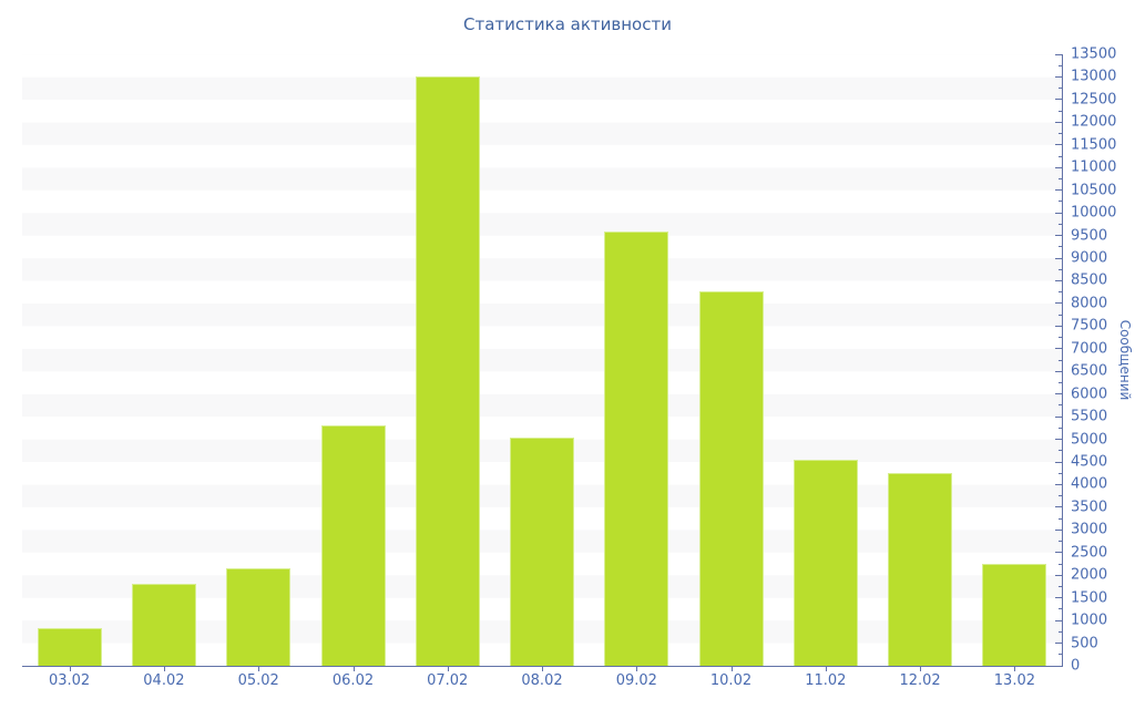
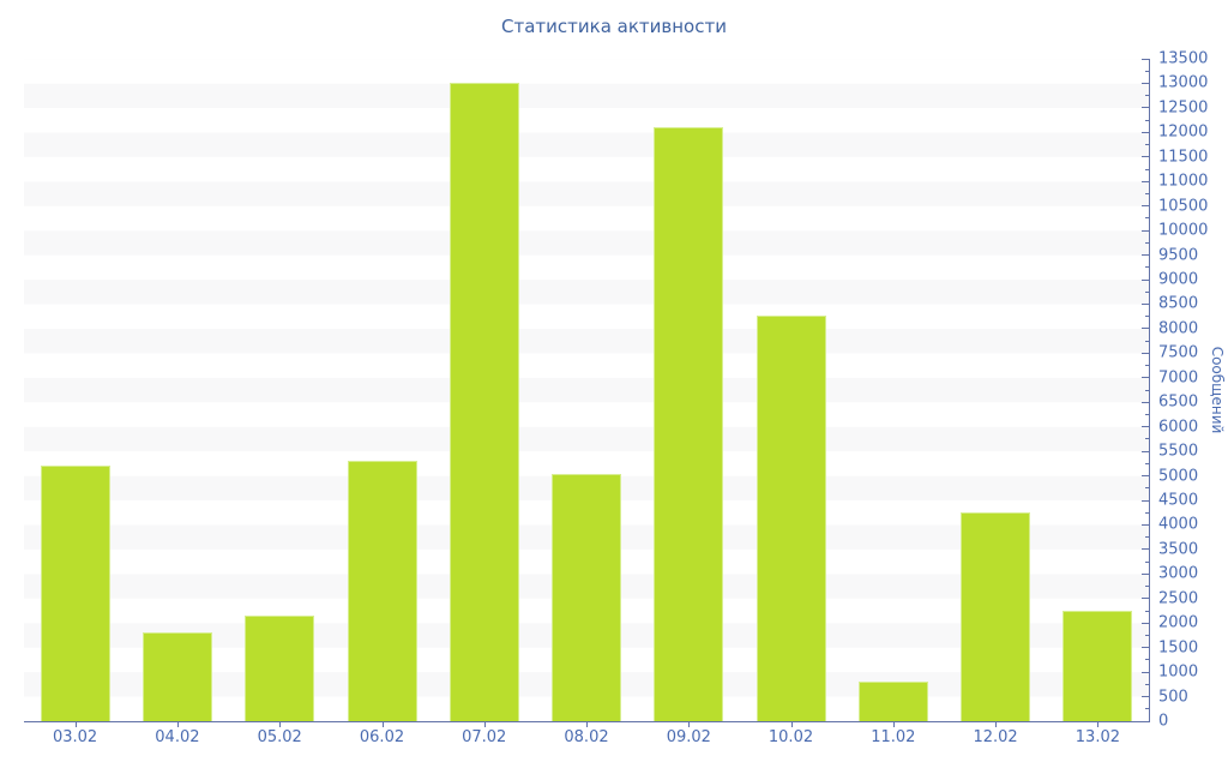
03.02: 800 -> 5200
09.02: 9600 -> 12100
11.02: 4600 -> 800
